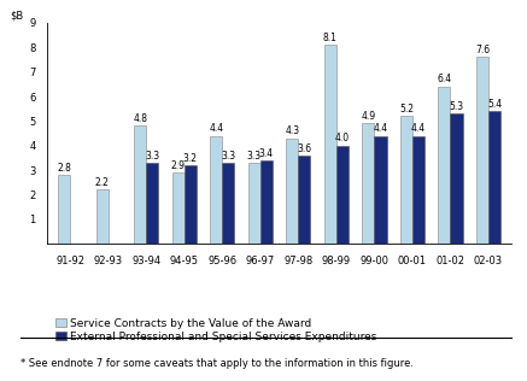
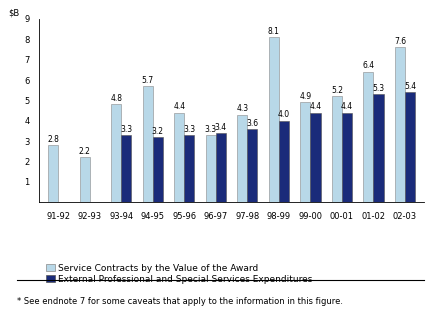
Service Contracts by the Value of the Award/94-95: 2.9 -> 5.7
